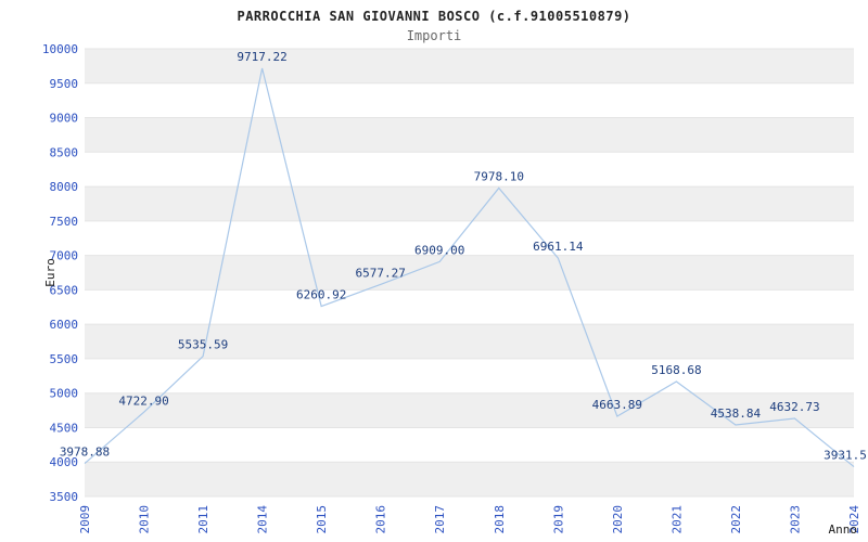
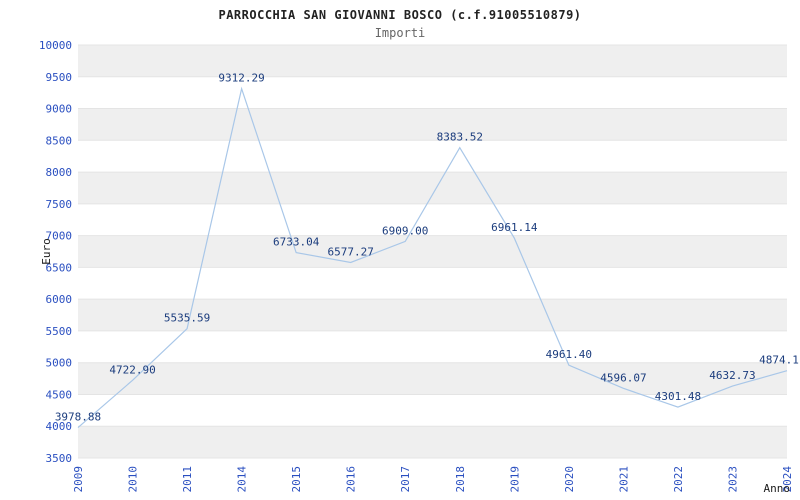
2014: 9717.22 -> 9312.29
2015: 6260.92 -> 6733.04
2018: 7978.10 -> 8383.52
2020: 4663.89 -> 4961.40
2021: 5168.68 -> 4596.07
2022: 4538.84 -> 4301.48
2024: 3931.5 -> 4874.1
